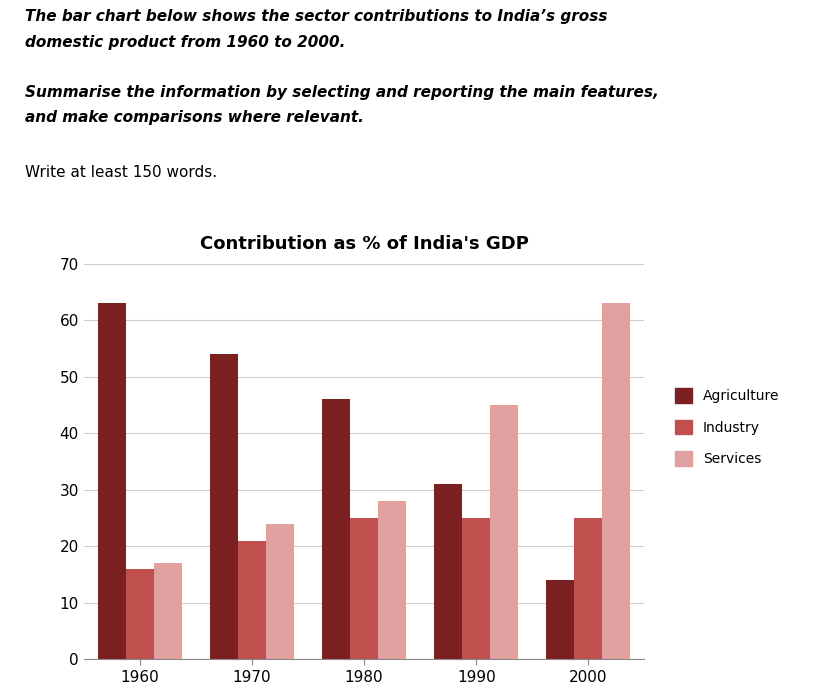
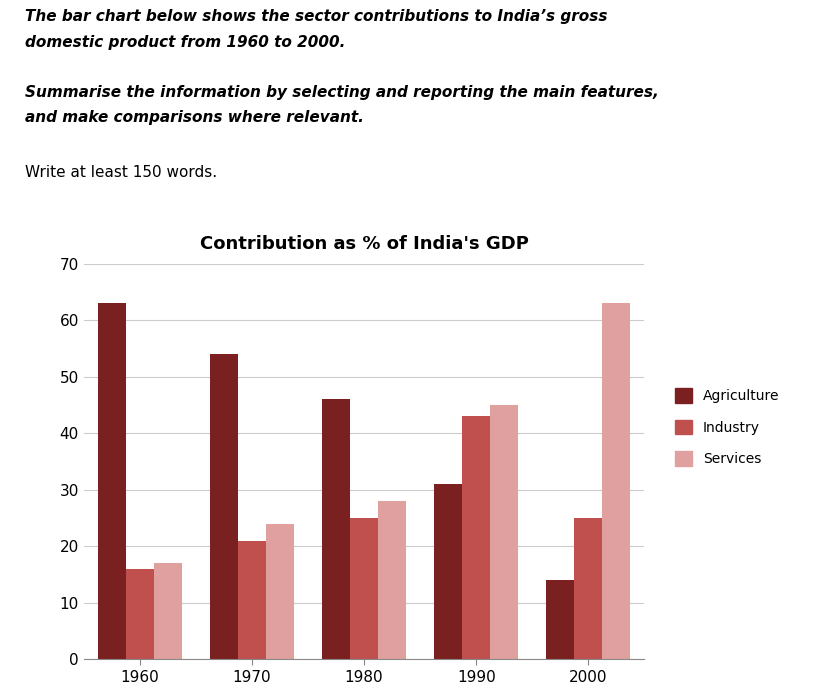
Industry/1990: 25 -> 43
